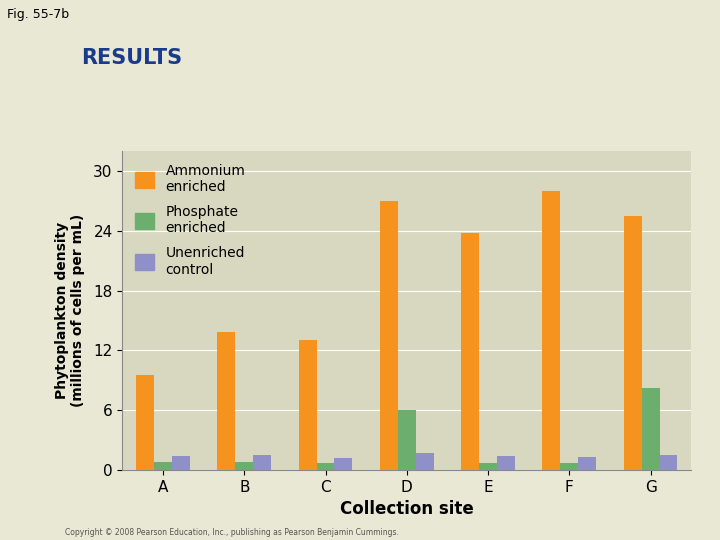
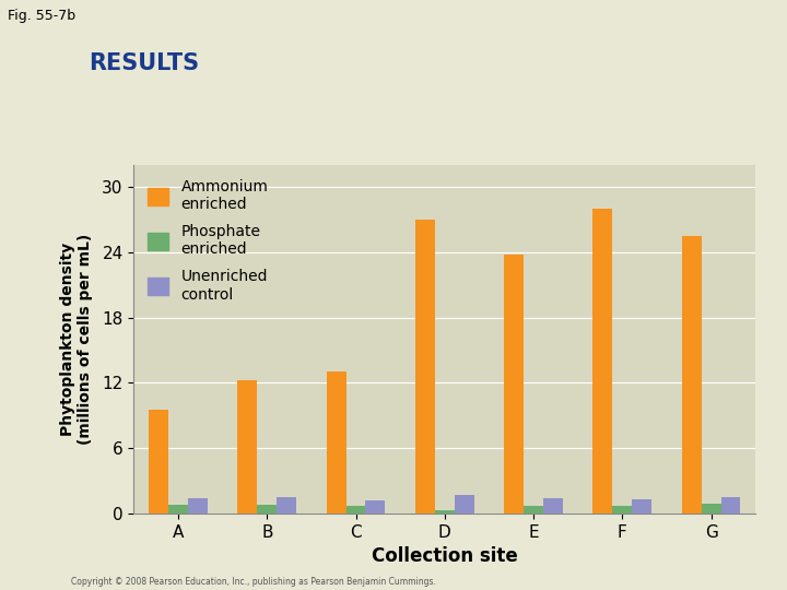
Ammonium enriched/B: 13.8 -> 12.2
Phosphate enriched/D: 6.0 -> 0.3
Phosphate enriched/G: 8.2 -> 0.9
